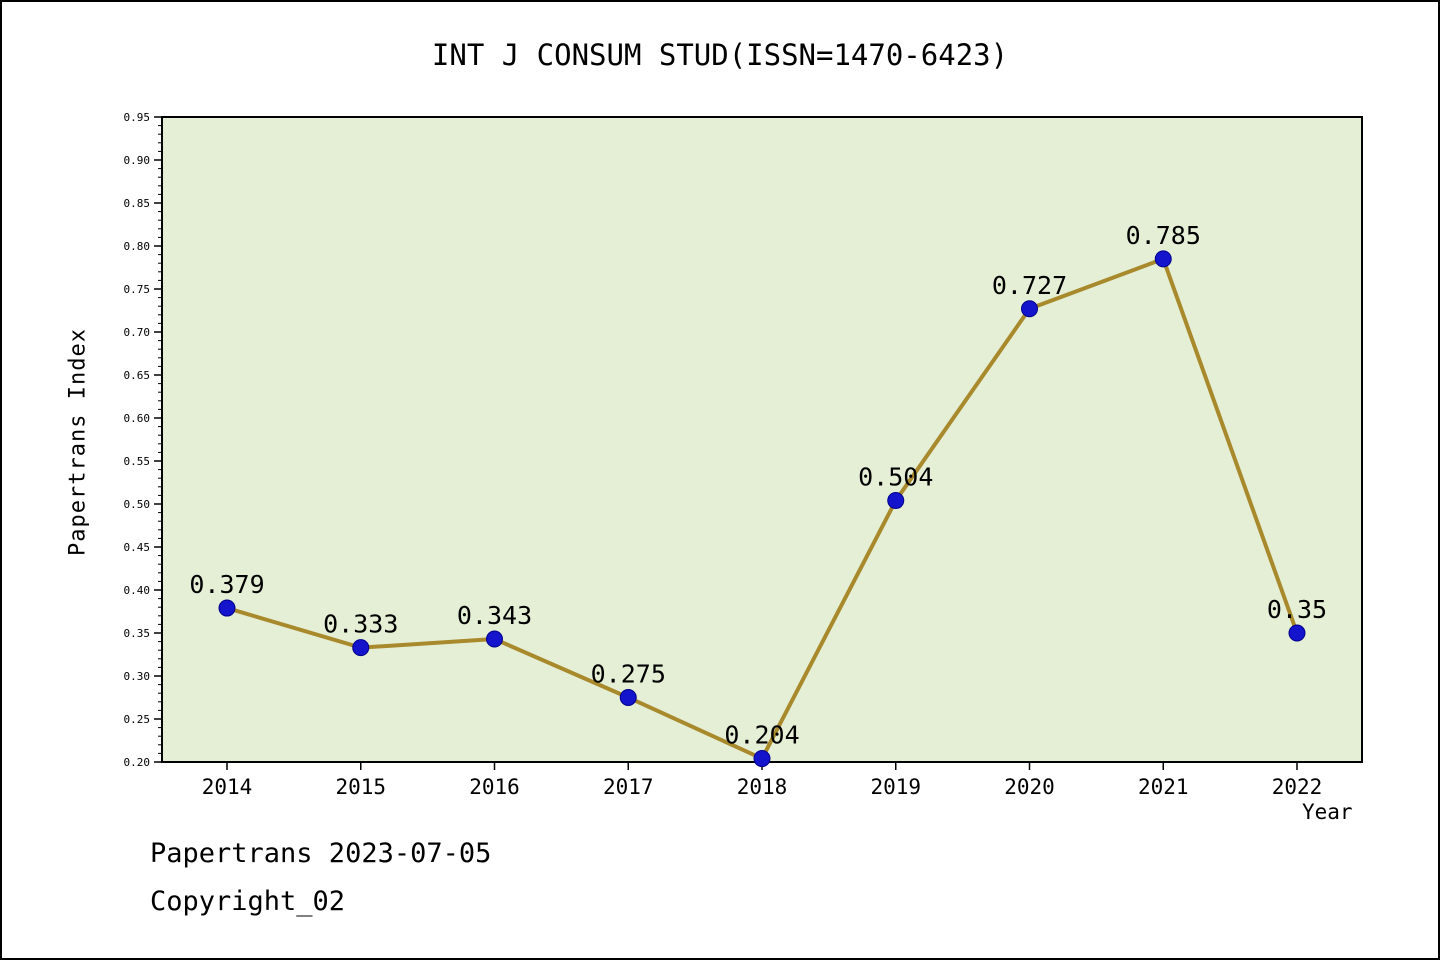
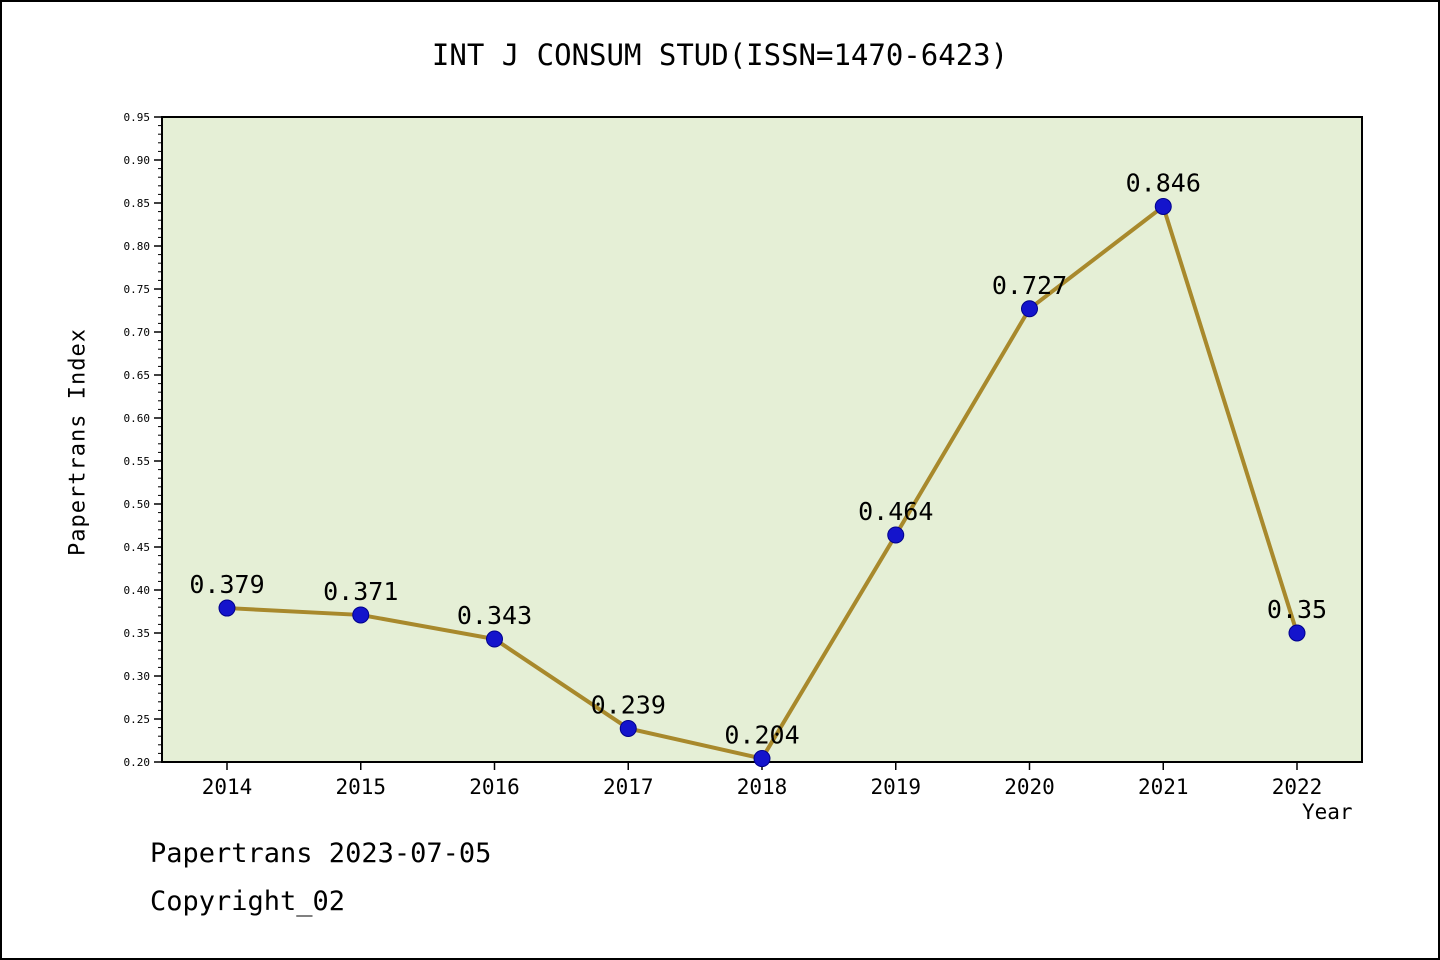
2015: 0.333 -> 0.371
2017: 0.275 -> 0.239
2019: 0.504 -> 0.464
2021: 0.785 -> 0.846
